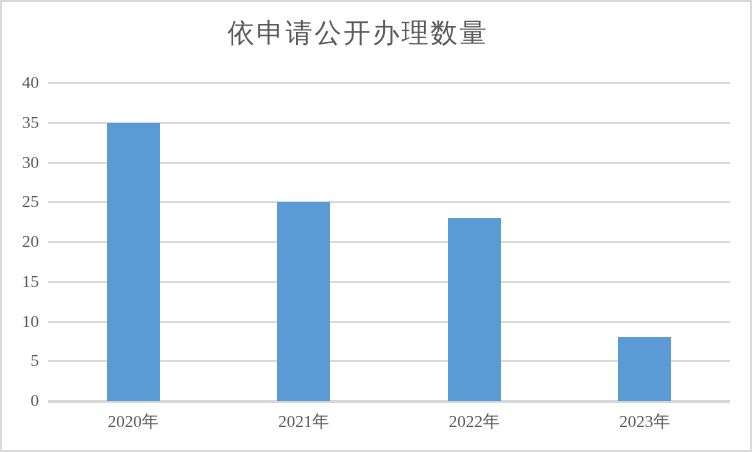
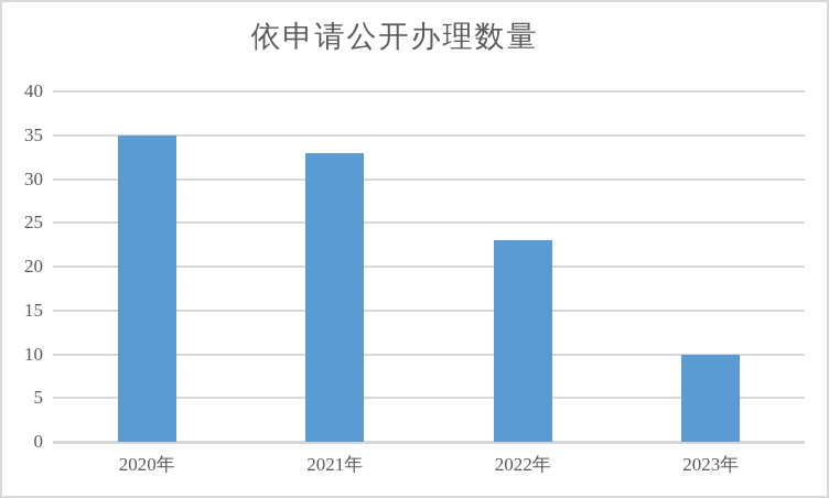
2021年: 25 -> 33
2023年: 8 -> 10
